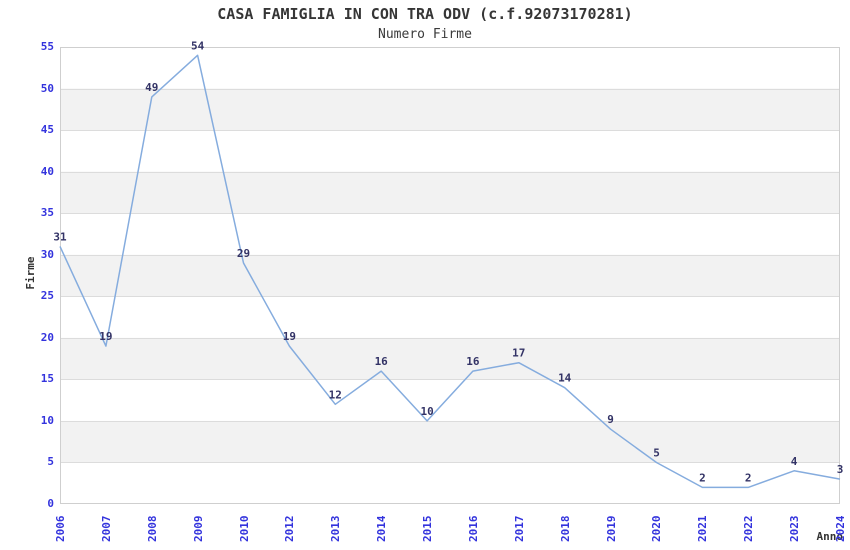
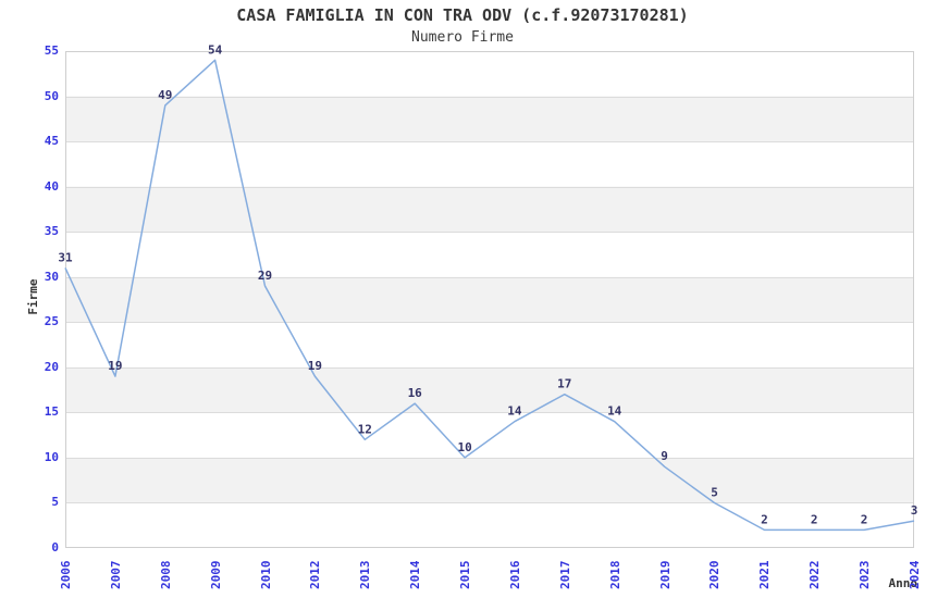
2016: 16 -> 14
2023: 4 -> 2
